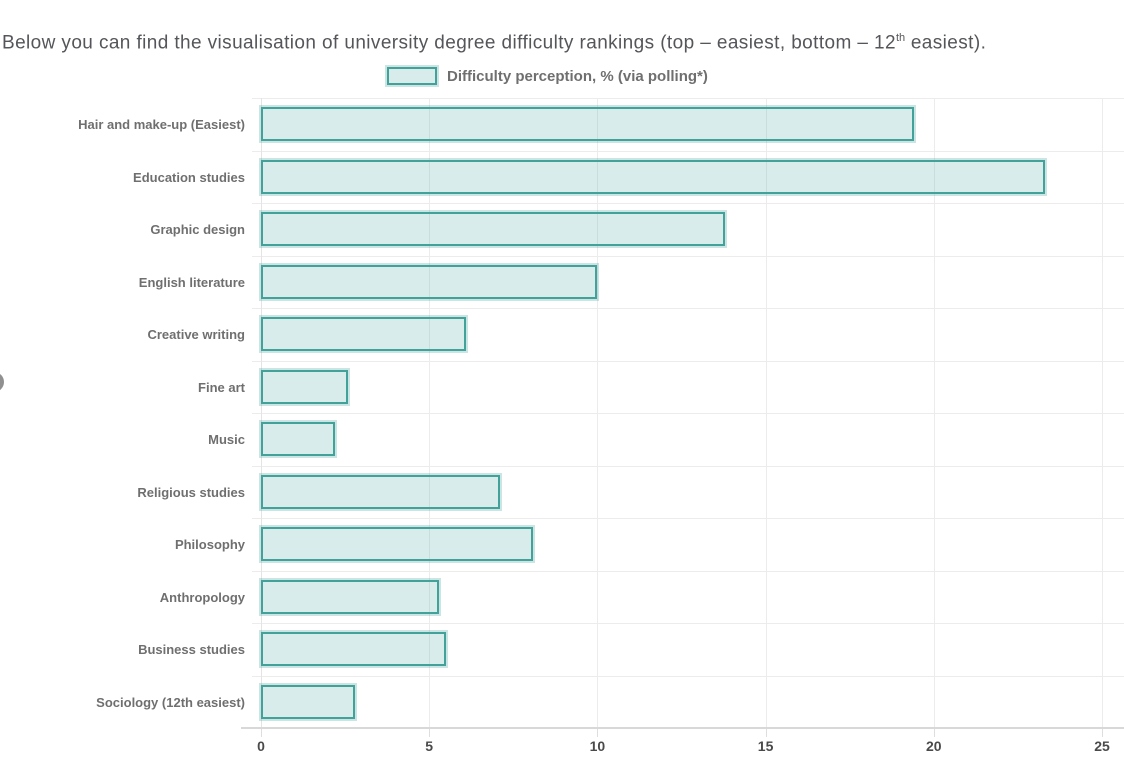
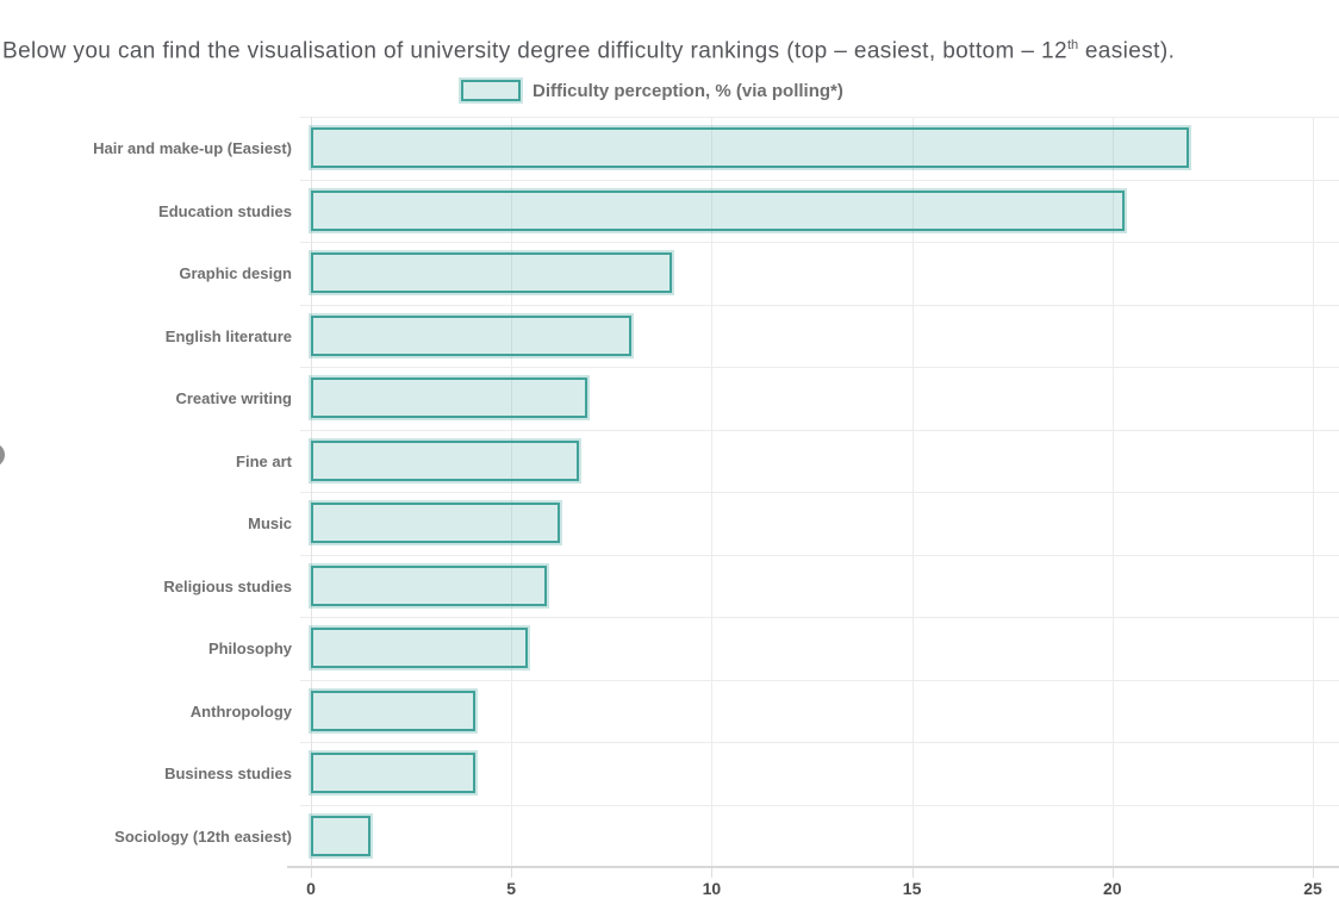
Hair and make-up (Easiest): 19.4 -> 21.9
Education studies: 23.3 -> 20.3
Graphic design: 13.8 -> 9.0
English literature: 10.0 -> 8.0
Creative writing: 6.1 -> 6.9
Fine art: 2.6 -> 6.7
Music: 2.2 -> 6.2
Religious studies: 7.1 -> 5.9
Philosophy: 8.1 -> 5.4
Anthropology: 5.3 -> 4.1
Business studies: 5.5 -> 4.1
Sociology (12th easiest): 2.8 -> 1.5
